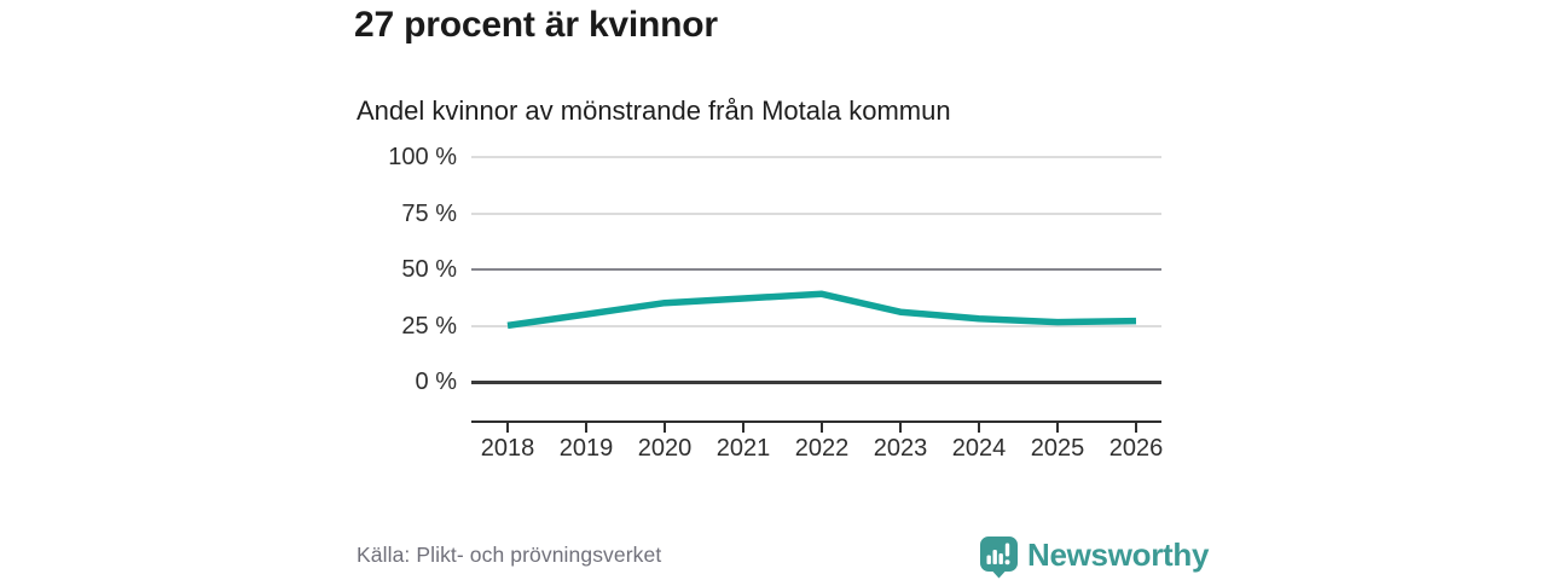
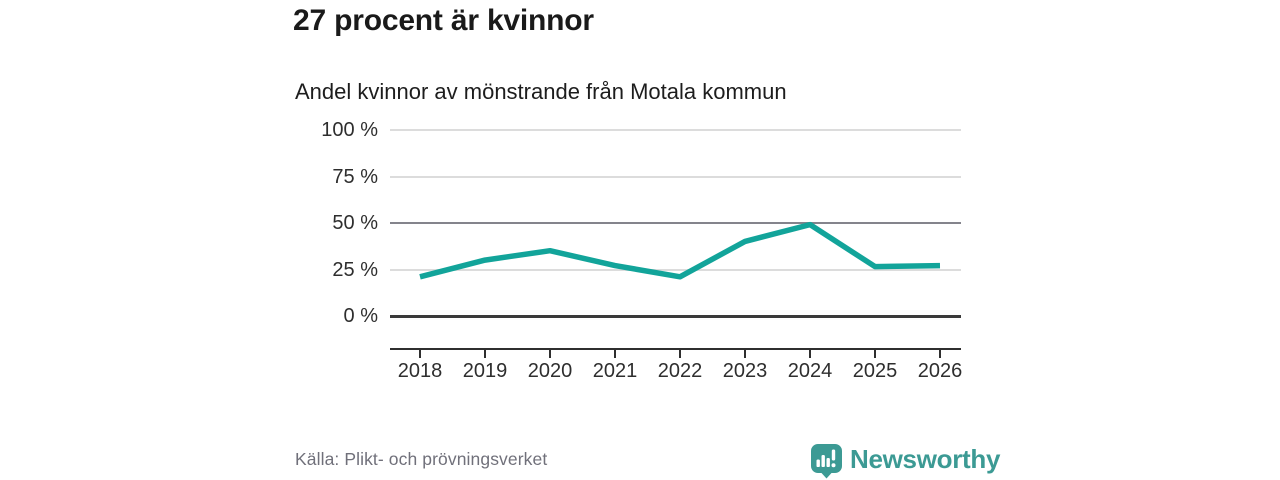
2018: 25% -> 21%
2021: 37% -> 27%
2022: 39% -> 21%
2023: 31% -> 40%
2024: 28% -> 49%
